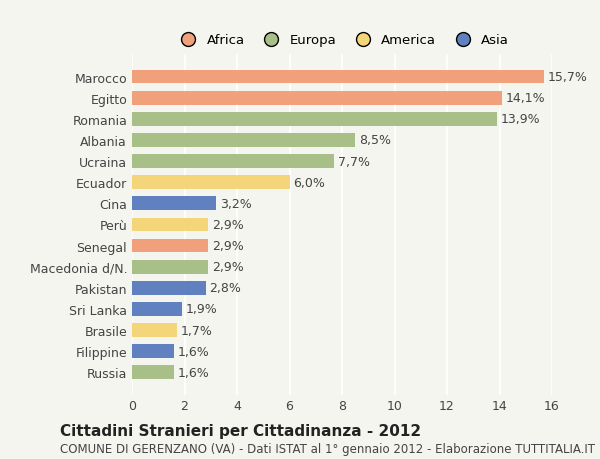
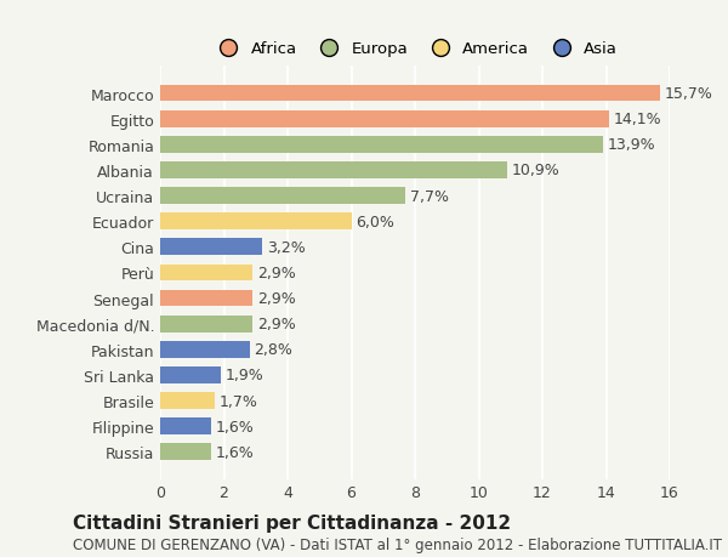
Albania: 8,5% -> 10,9%
